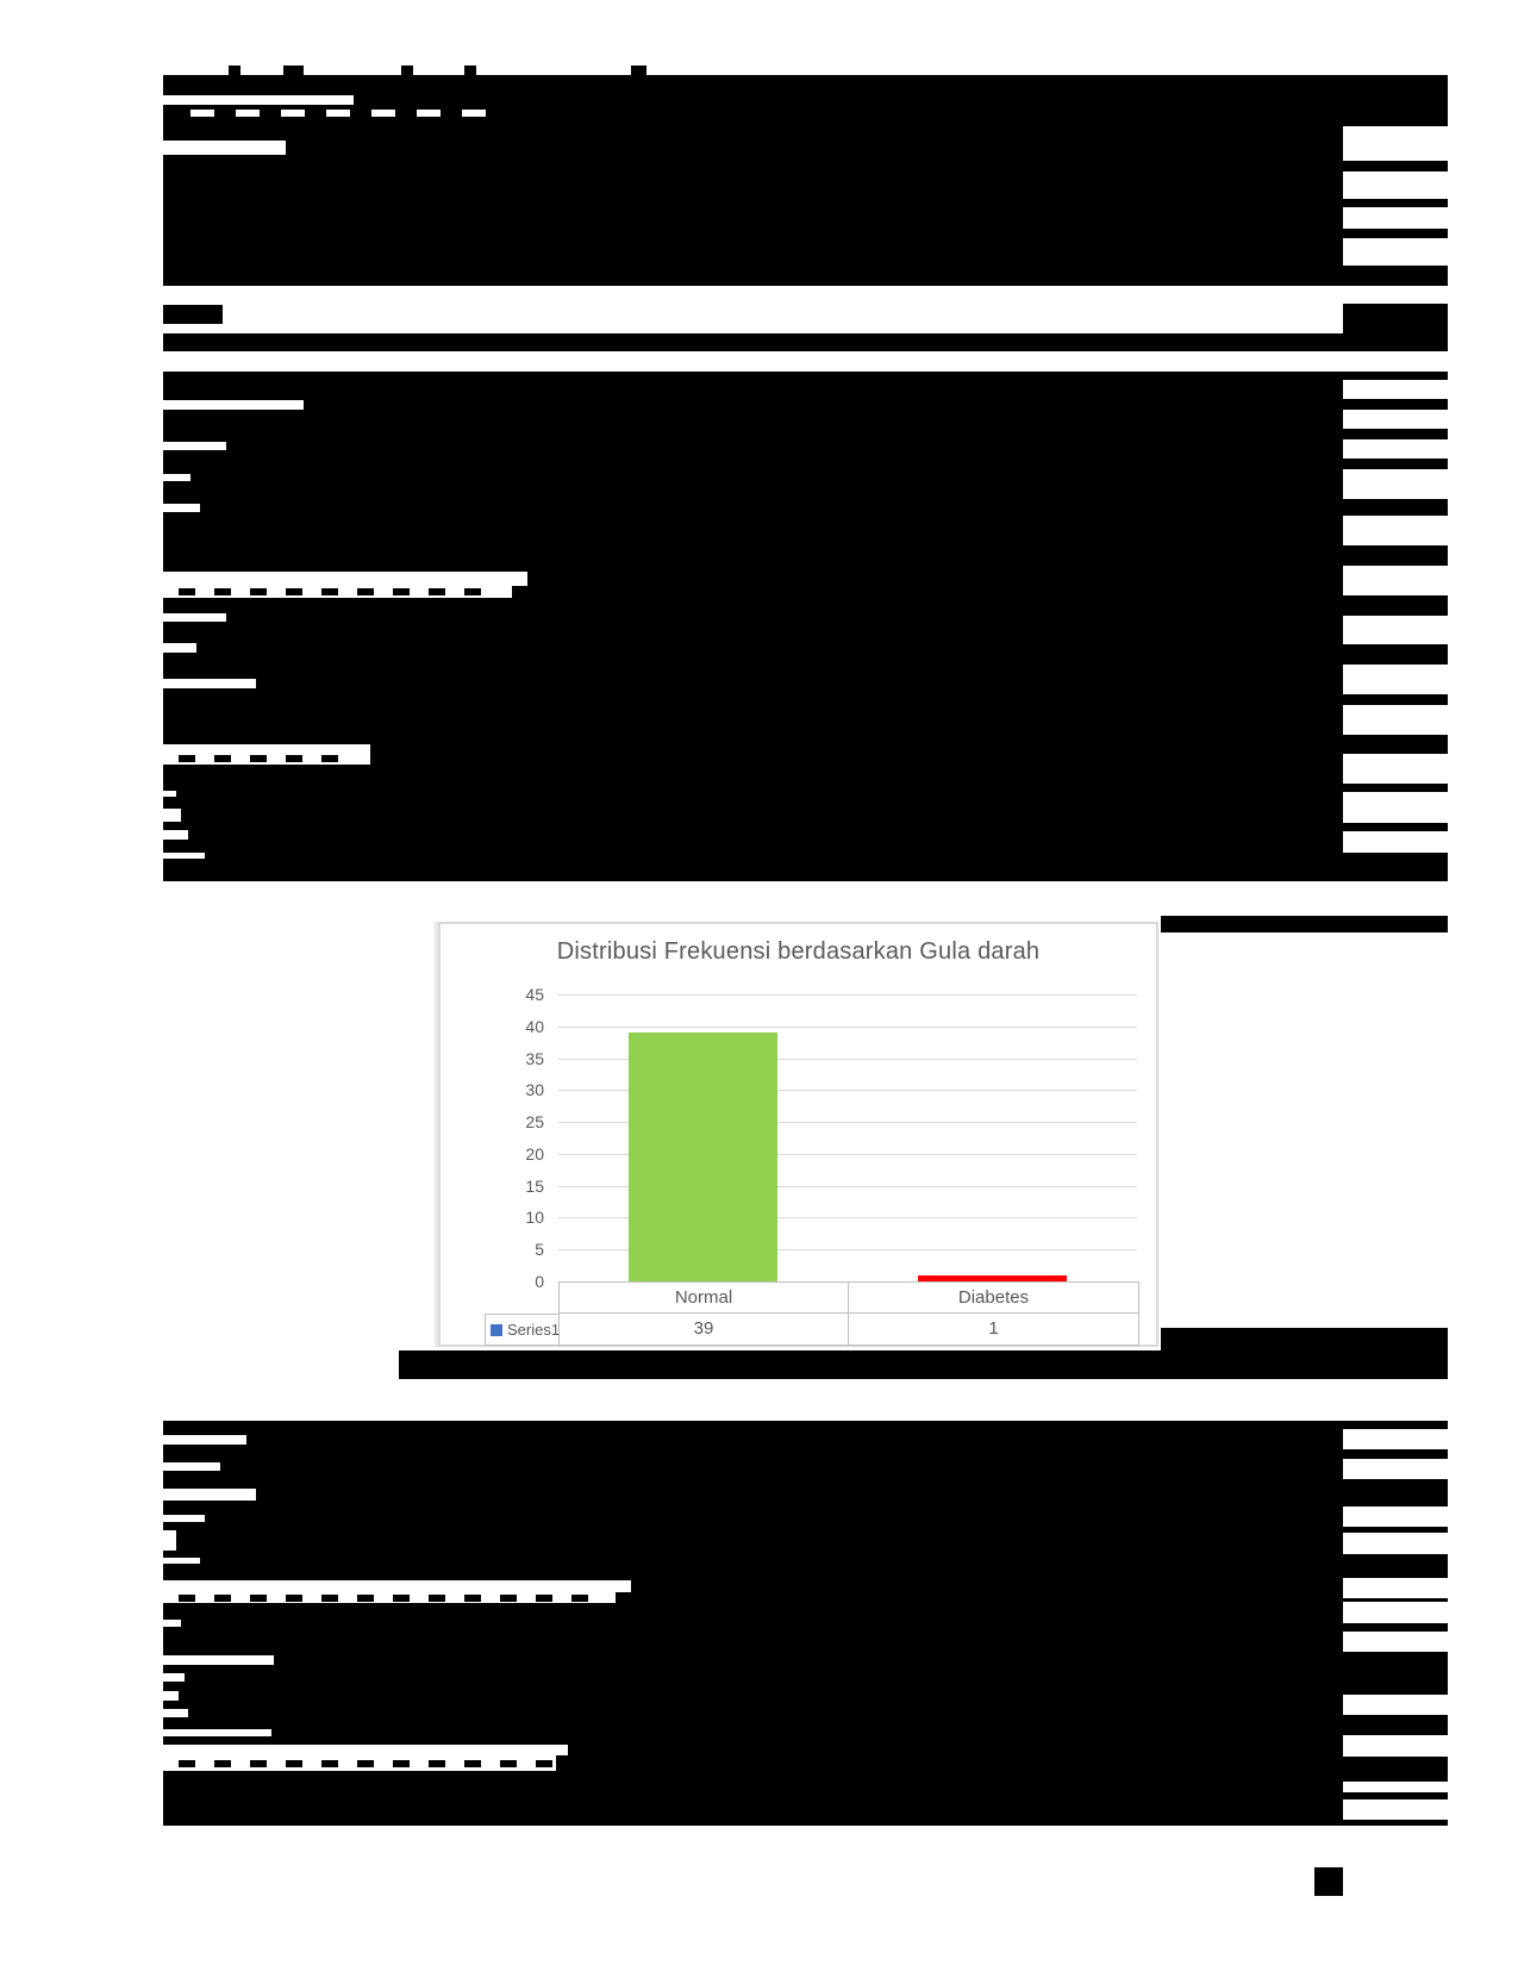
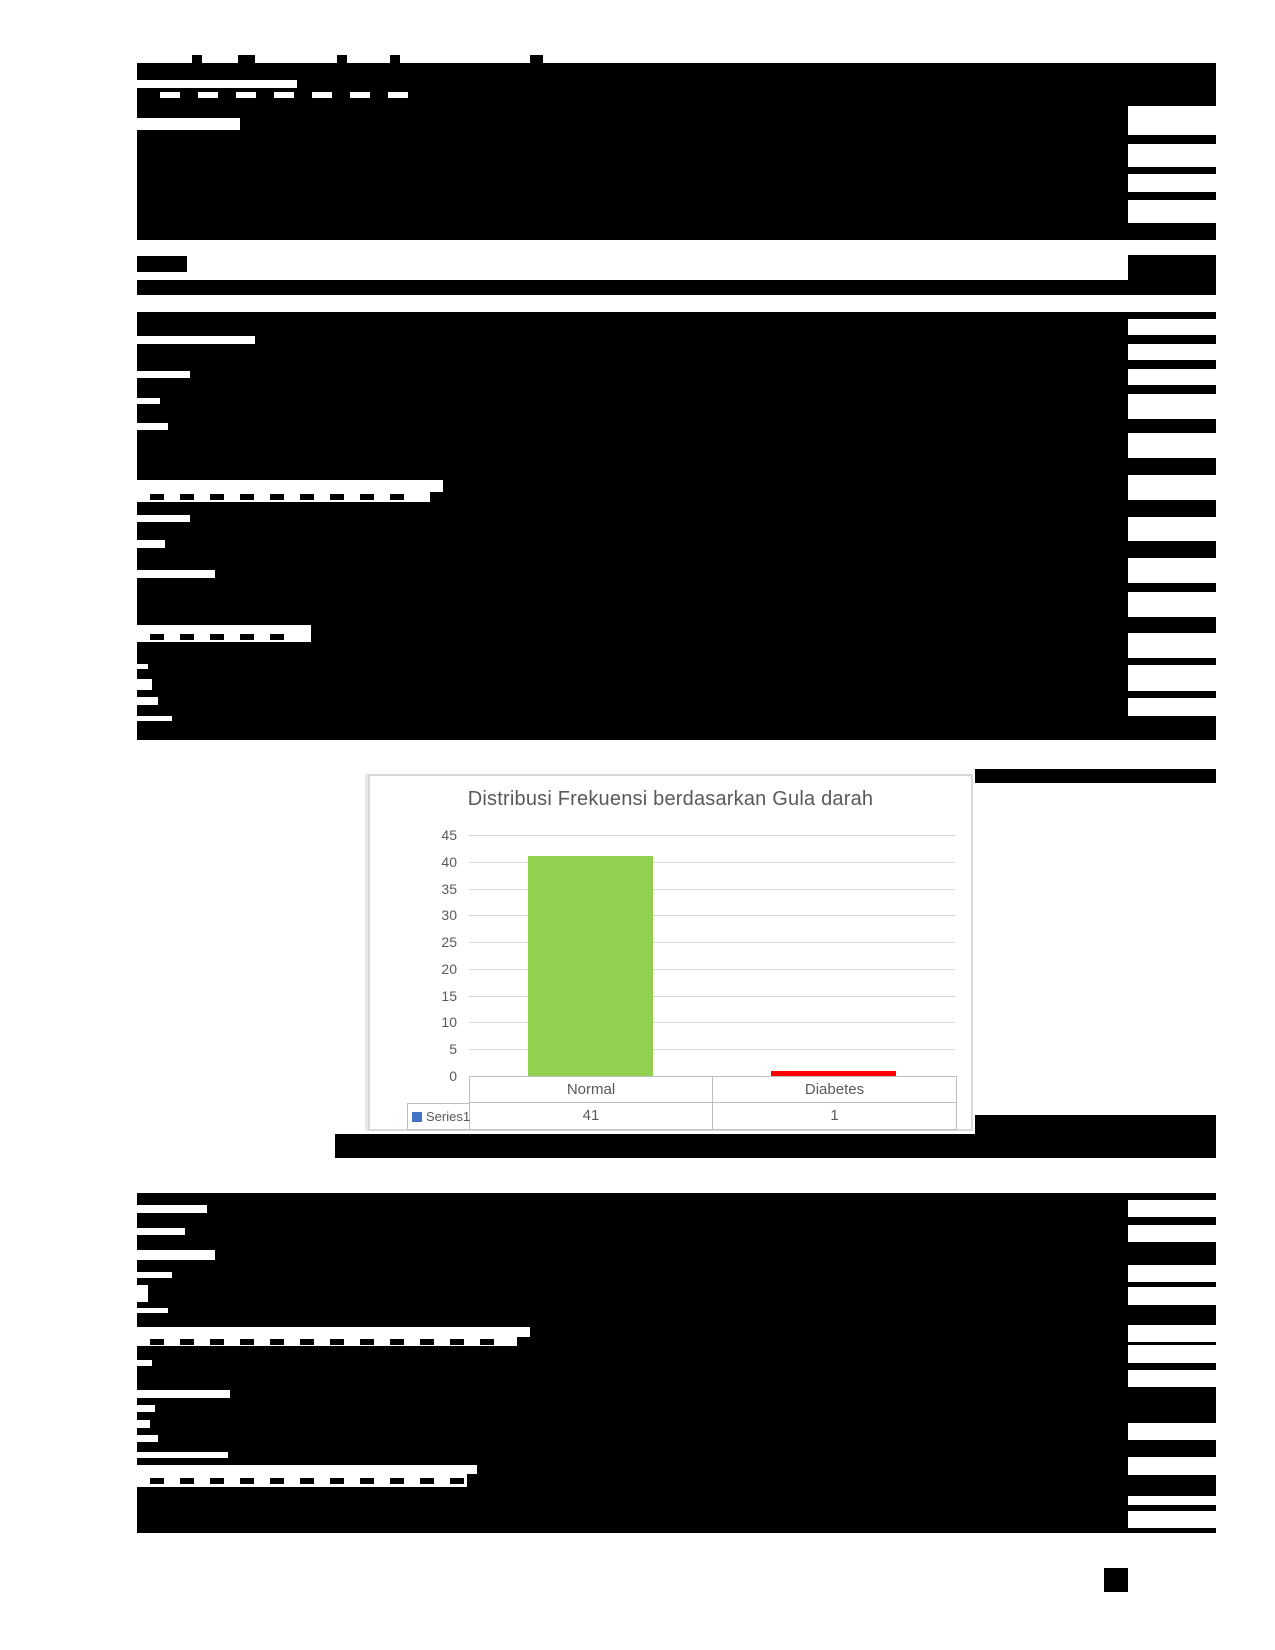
Normal: 39 -> 41
